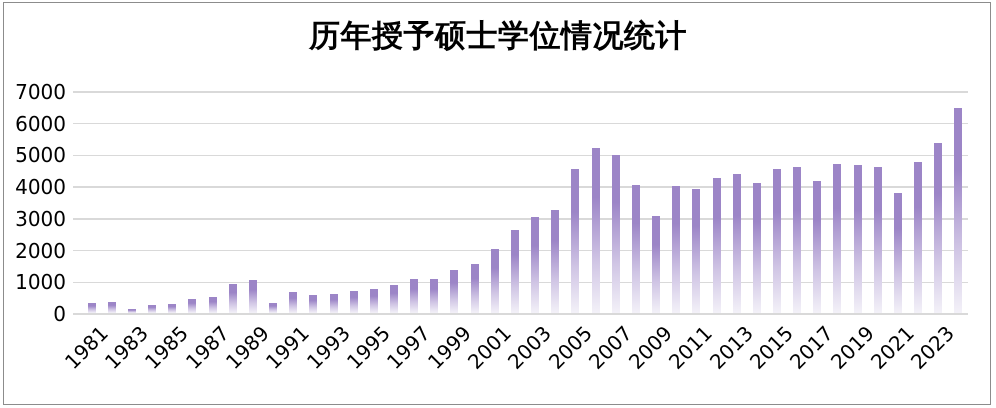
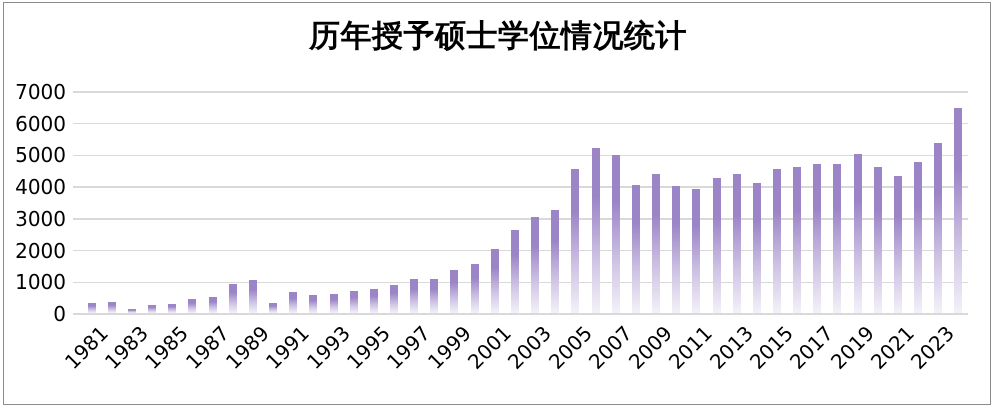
2009: 3100 -> 4400
2017: 4200 -> 4700
2019: 4700 -> 5000
2021: 3800 -> 4300
